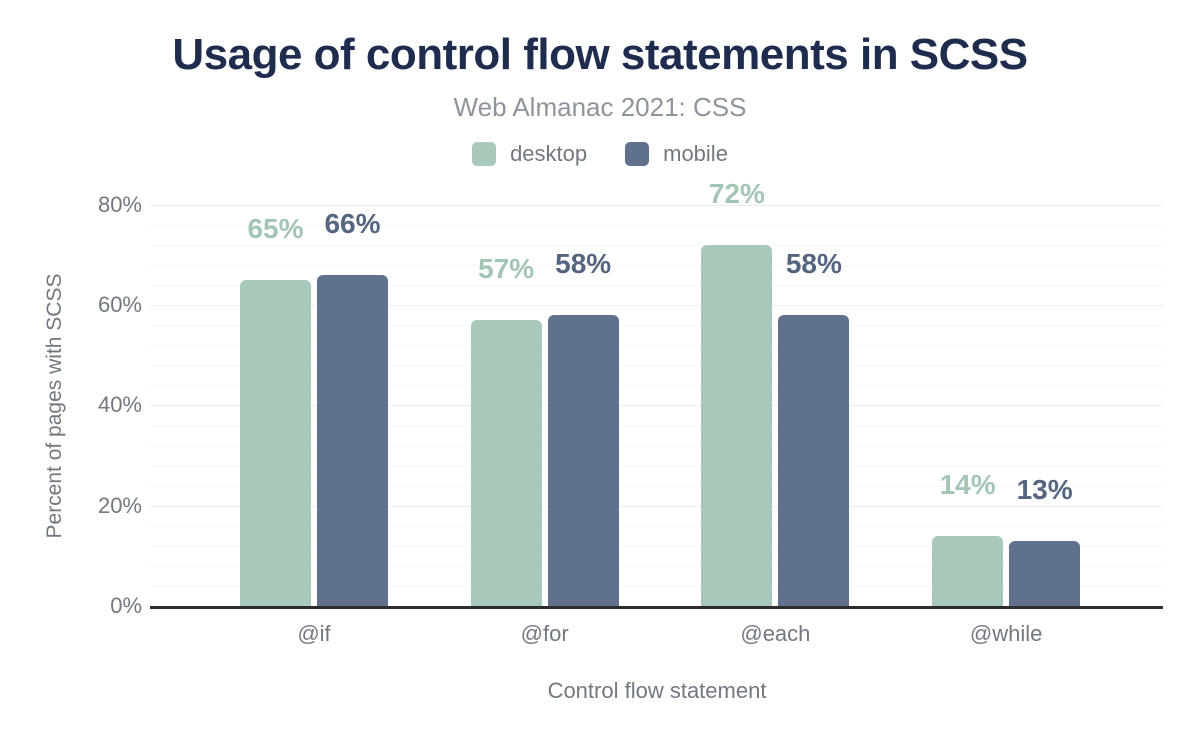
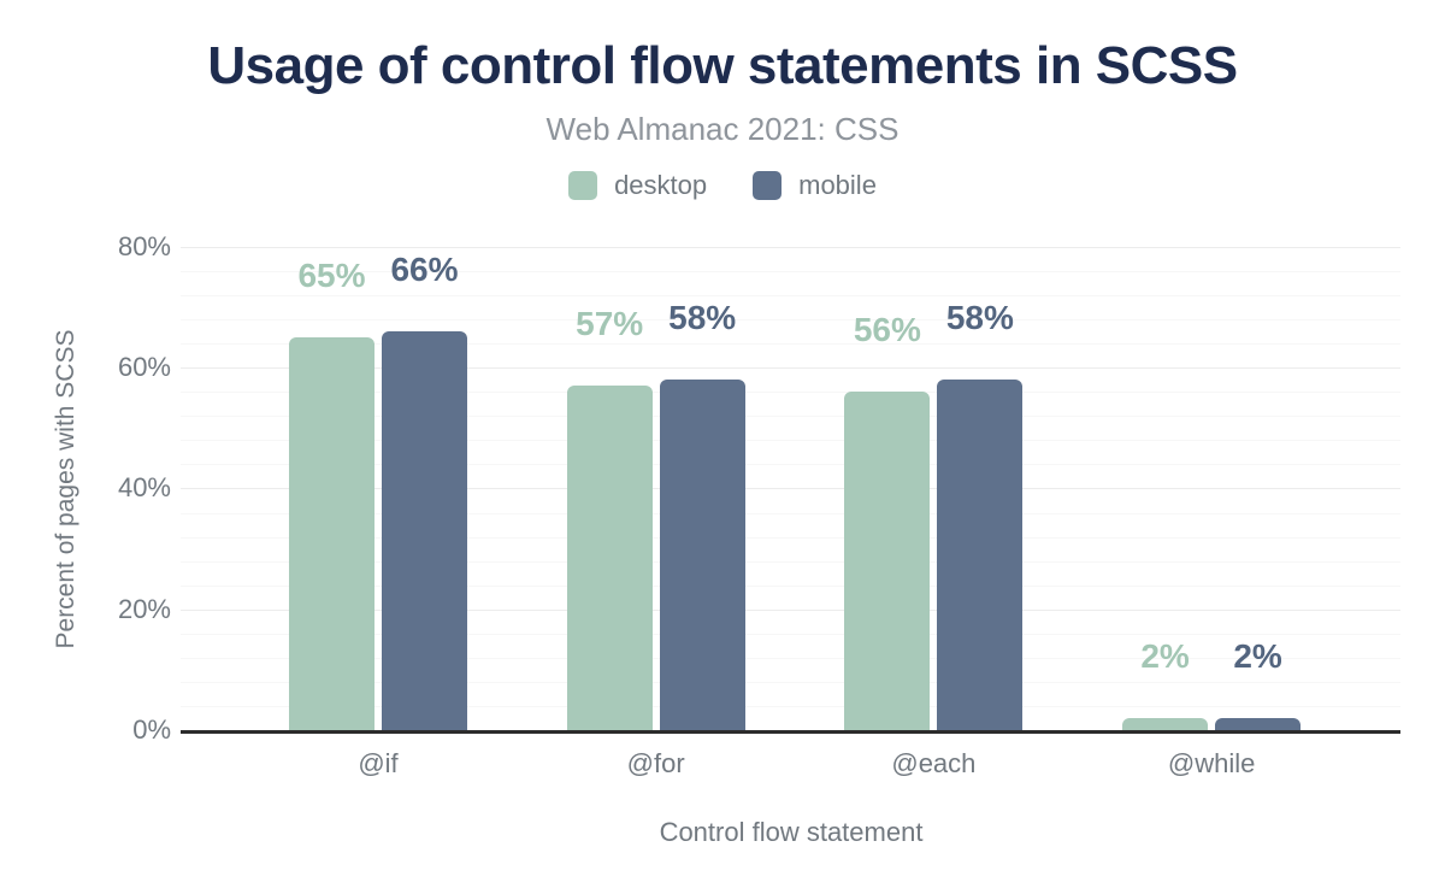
desktop/@each: 72% -> 56%
desktop/@while: 14% -> 2%
mobile/@while: 13% -> 2%
